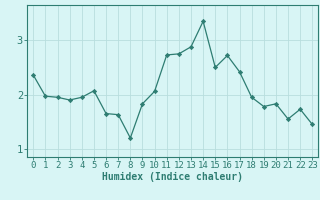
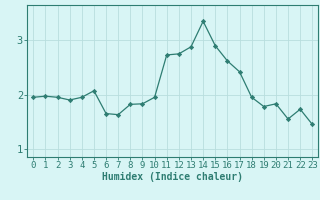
0: 2.36 -> 1.95
8: 1.20 -> 1.82
10: 2.06 -> 1.95
15: 2.50 -> 2.90
16: 2.72 -> 2.62
